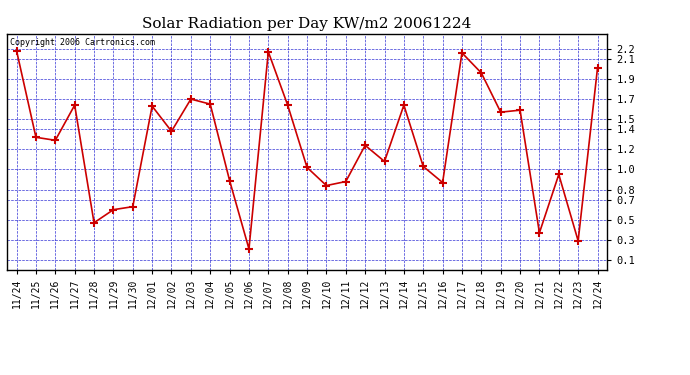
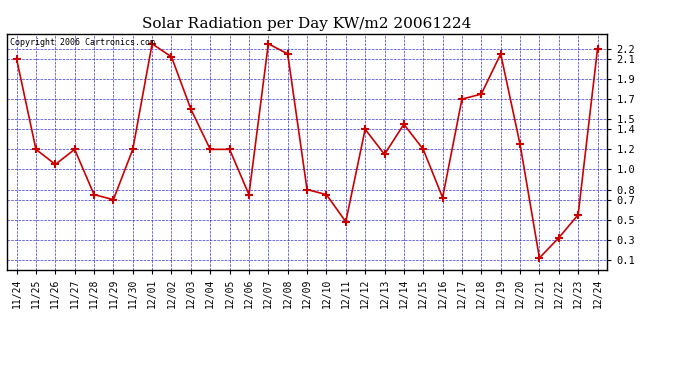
11/24: 2.18 -> 2.10
11/25: 1.32 -> 1.20
11/26: 1.29 -> 1.05
11/27: 1.64 -> 1.20
11/28: 0.47 -> 0.75
11/29: 0.60 -> 0.70
11/30: 0.63 -> 1.20
12/01: 1.63 -> 2.25
12/02: 1.38 -> 2.12
12/03: 1.70 -> 1.60
12/04: 1.65 -> 1.20
12/05: 0.89 -> 1.20
12/06: 0.21 -> 0.75
12/07: 2.17 -> 2.25
12/08: 1.64 -> 2.15
12/09: 1.02 -> 0.80
12/10: 0.84 -> 0.75
12/11: 0.88 -> 0.48
12/12: 1.24 -> 1.40
12/13: 1.08 -> 1.15
12/14: 1.64 -> 1.45
12/15: 1.03 -> 1.20
12/16: 0.87 -> 0.72
12/17: 2.16 -> 1.70
12/18: 1.96 -> 1.75
12/19: 1.57 -> 2.15
12/20: 1.59 -> 1.25
12/21: 0.37 -> 0.12
12/22: 0.95 -> 0.32
12/23: 0.29 -> 0.55
12/24: 2.01 -> 2.20
